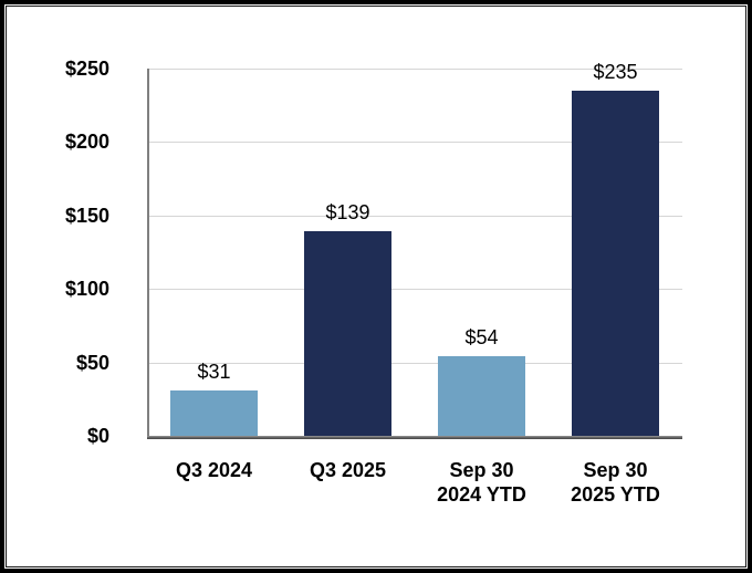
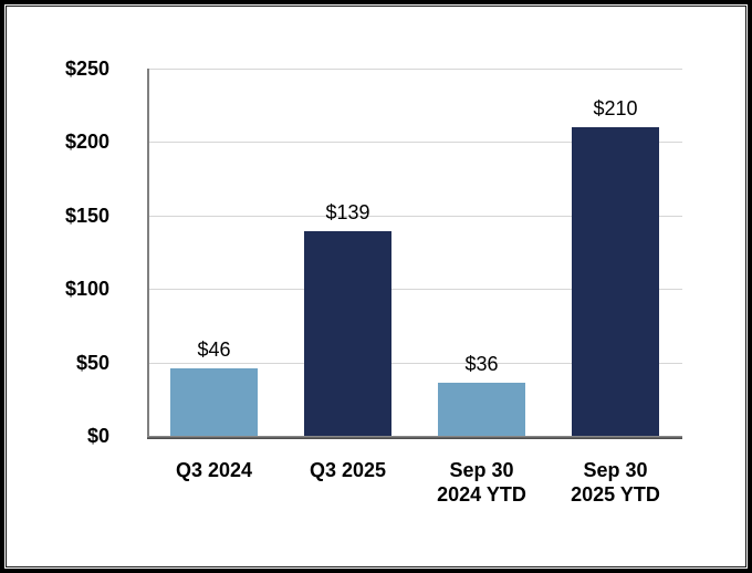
Q3 2024: $31 -> $46
Sep 30 2024 YTD: $54 -> $36
Sep 30 2025 YTD: $235 -> $210
